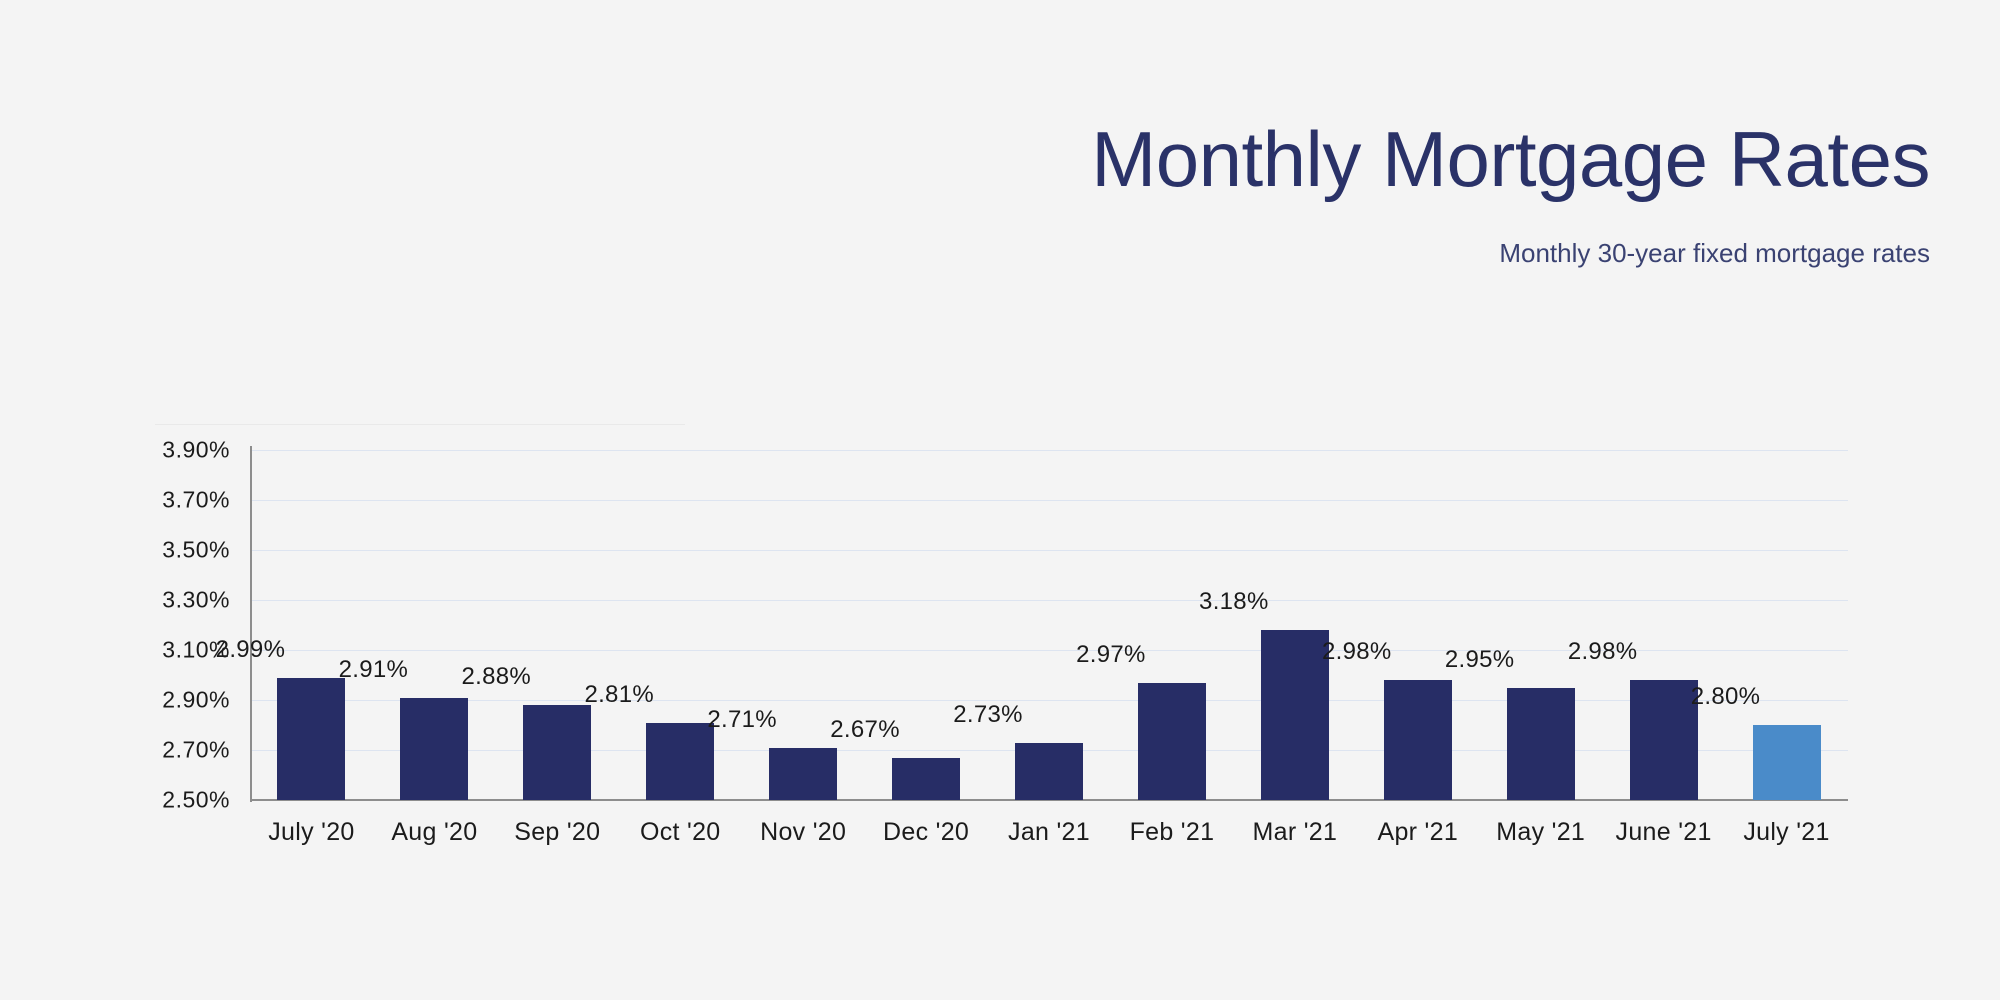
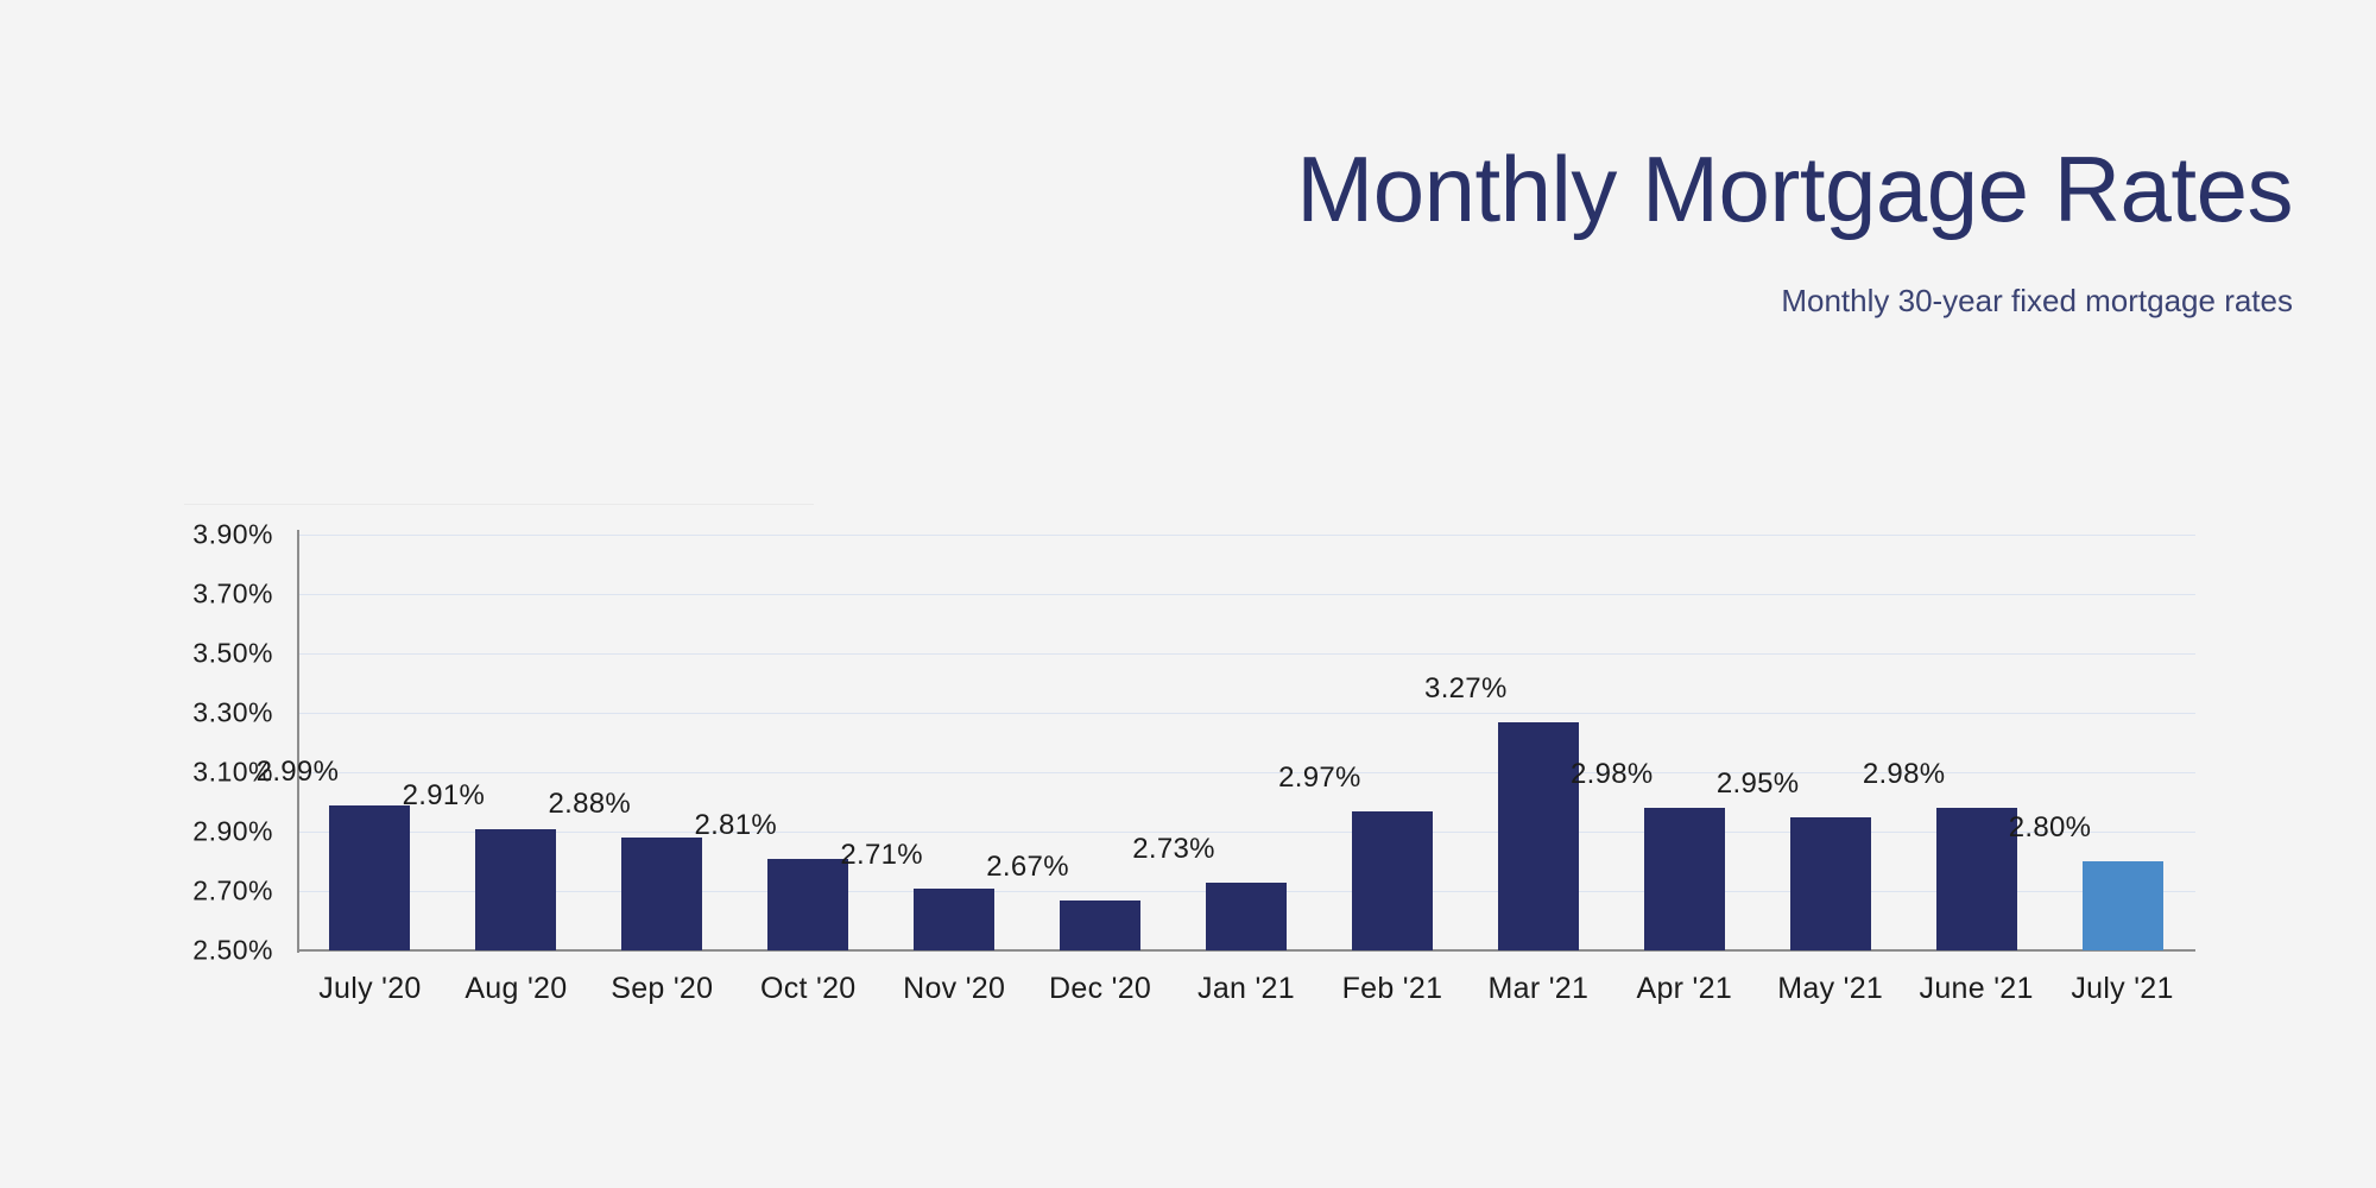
Mar '21: 3.18% -> 3.27%
